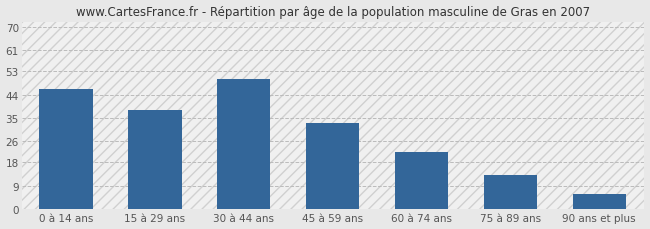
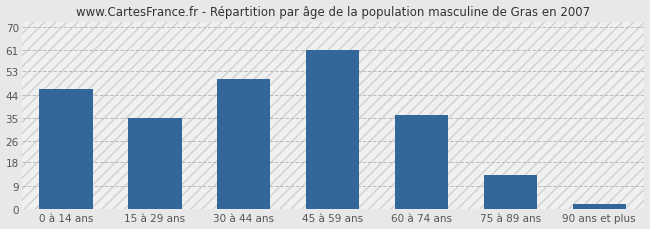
15 à 29 ans: 38 -> 35
45 à 59 ans: 33 -> 61
60 à 74 ans: 22 -> 36
90 ans et plus: 6 -> 2
